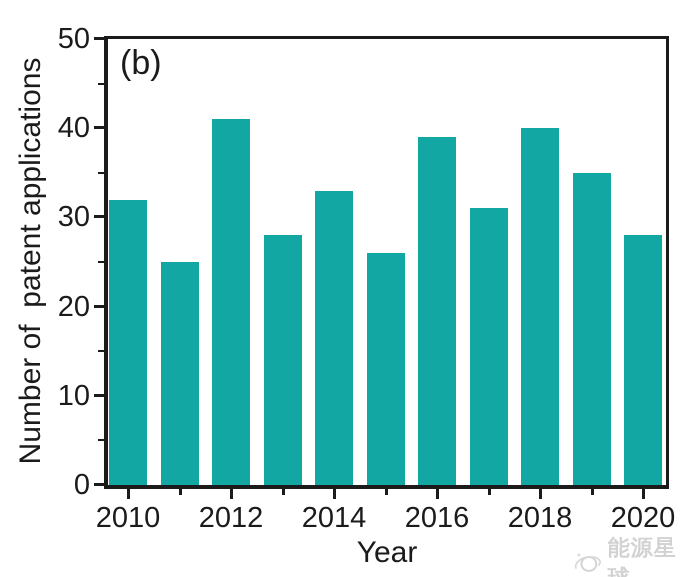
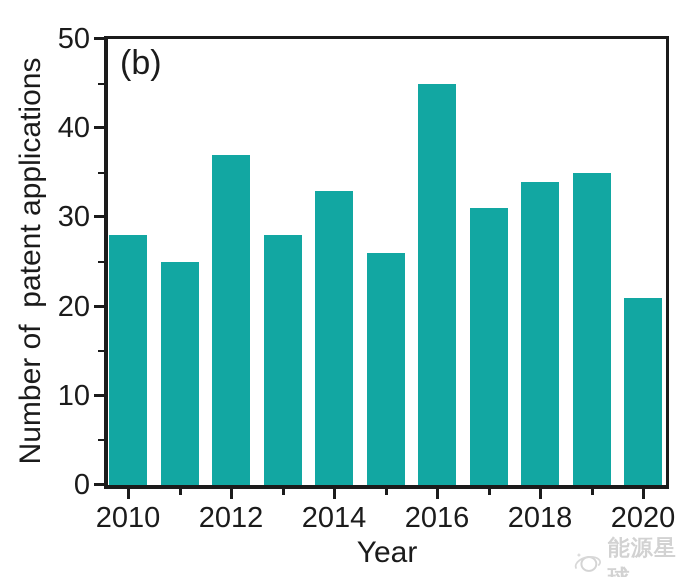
2010: 32 -> 28
2012: 41 -> 37
2016: 39 -> 45
2018: 40 -> 34
2020: 28 -> 21
